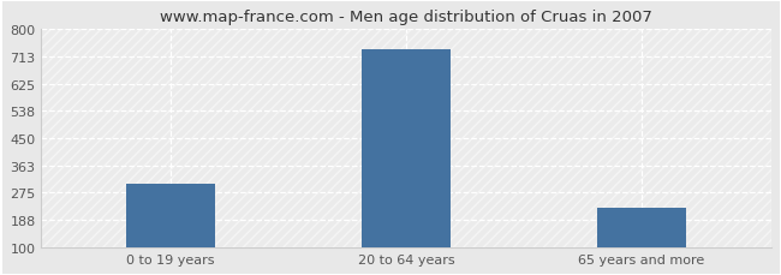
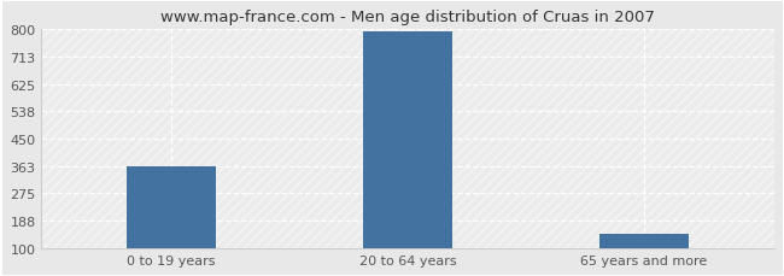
0 to 19 years: 305 -> 363
20 to 64 years: 735 -> 795
65 years and more: 225 -> 145
